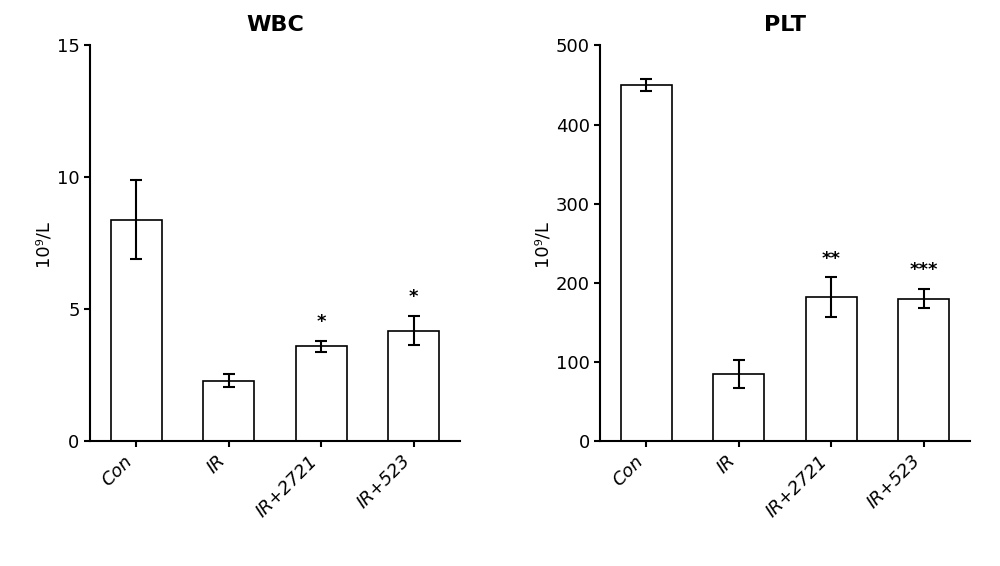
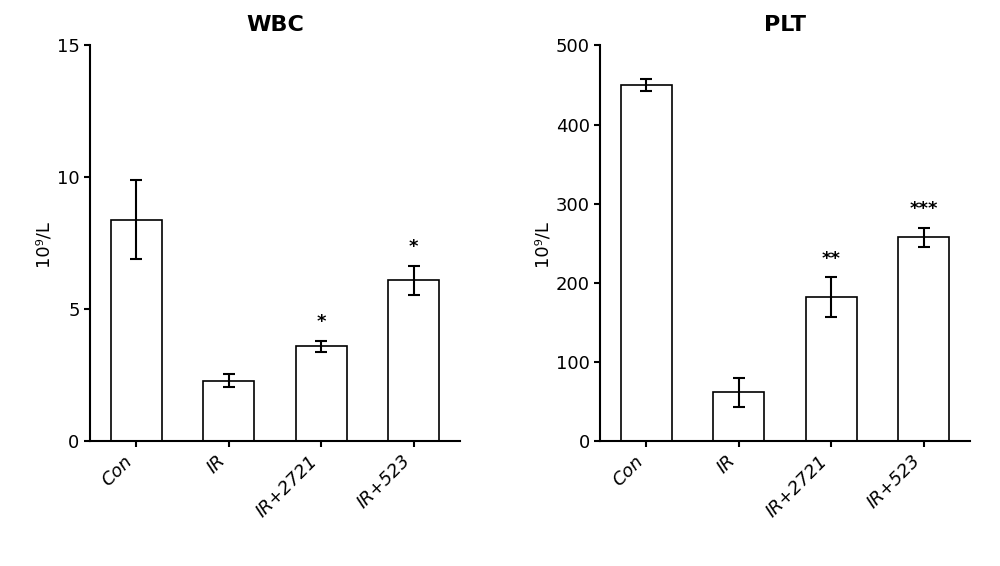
WBC/IR+523: 4.2 -> 6.1
PLT/IR: 85 -> 62
PLT/IR+523: 180 -> 258
